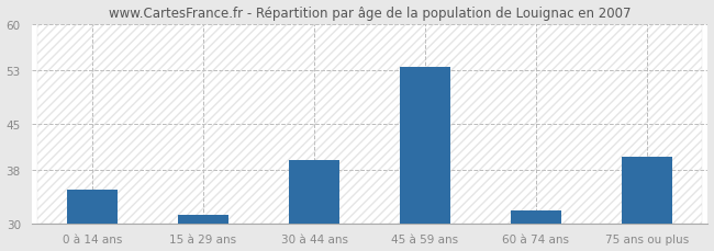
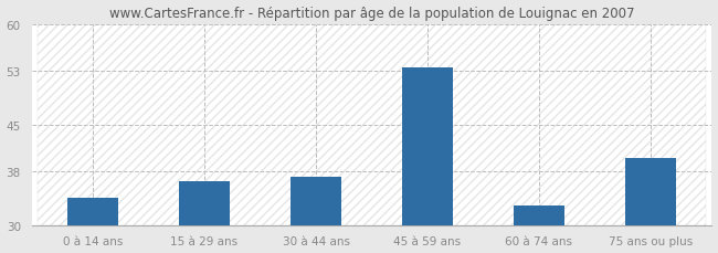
0 à 14 ans: 35.0 -> 34.0
15 à 29 ans: 31.3 -> 36.6
30 à 44 ans: 39.5 -> 37.2
60 à 74 ans: 32.0 -> 33.0
